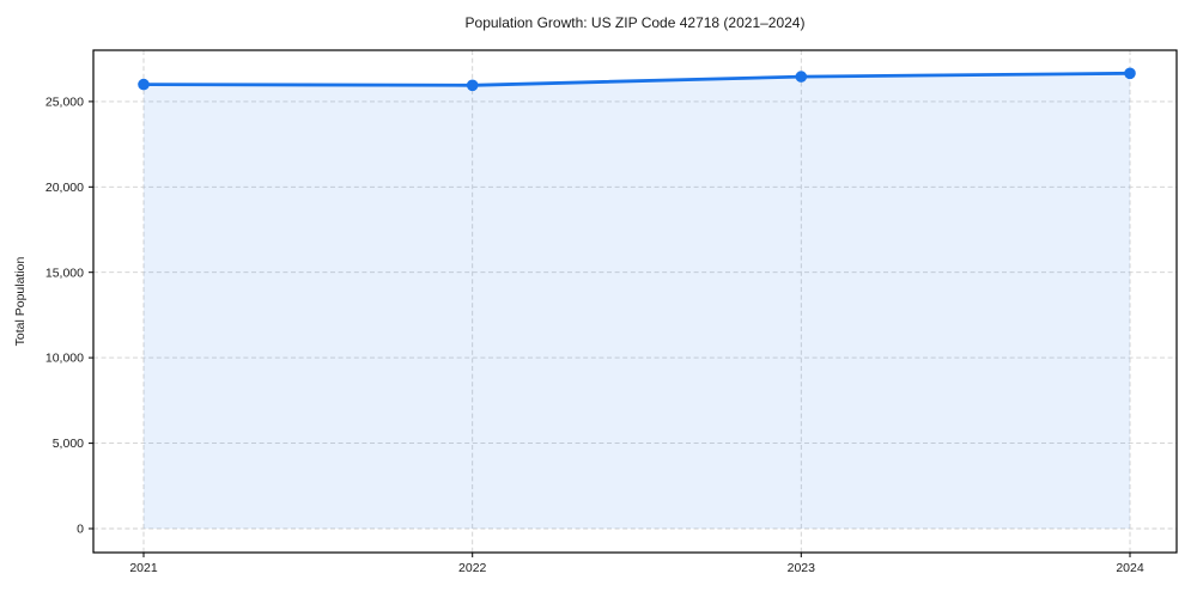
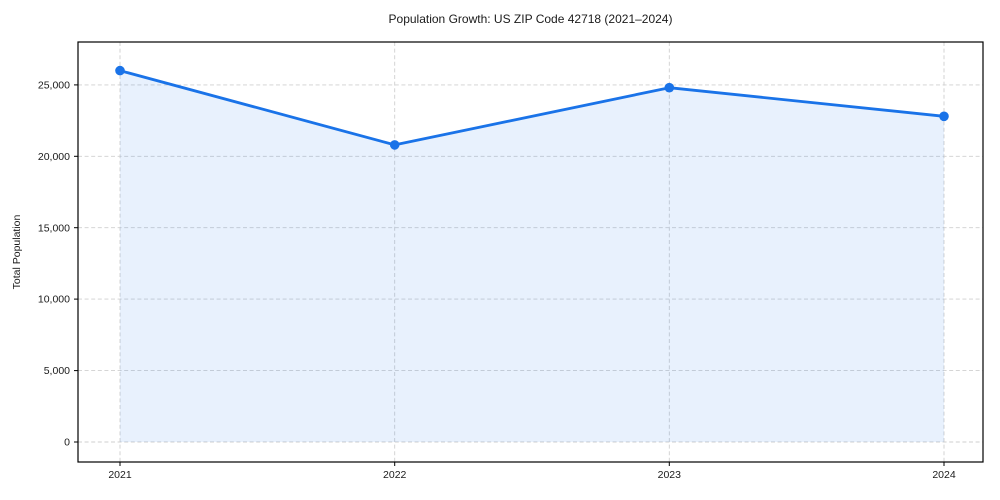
2022: 26000 -> 20800
2023: 26400 -> 24800
2024: 26600 -> 22800
